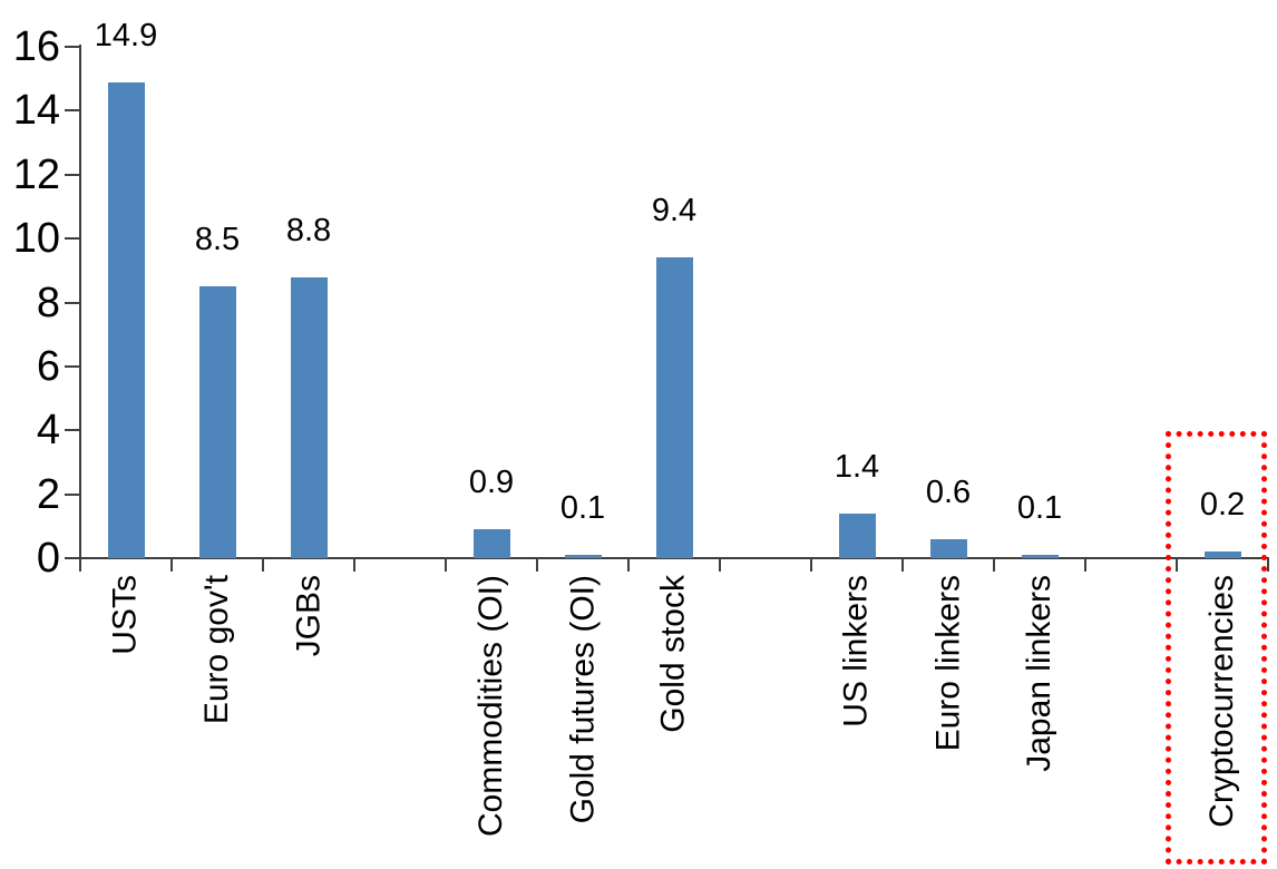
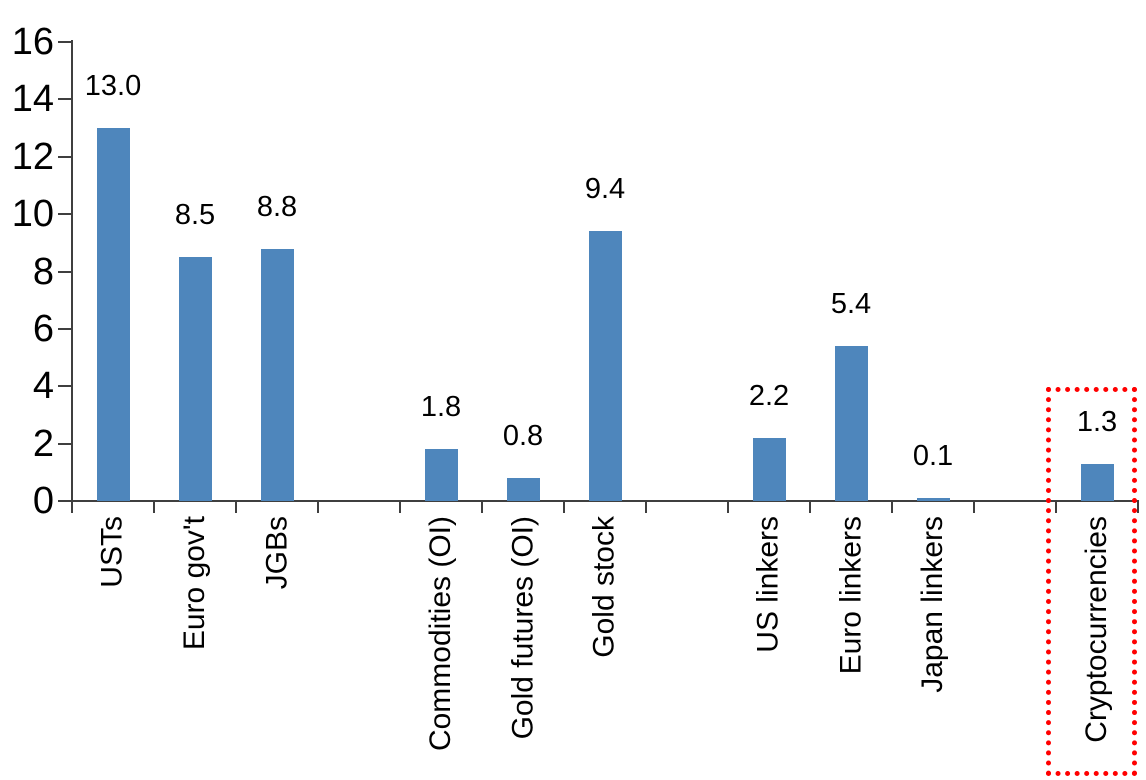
USTs: 14.9 -> 13.0
Commodities (OI): 0.9 -> 1.8
Gold futures (OI): 0.1 -> 0.8
US linkers: 1.4 -> 2.2
Euro linkers: 0.6 -> 5.4
Cryptocurrencies: 0.2 -> 1.3
